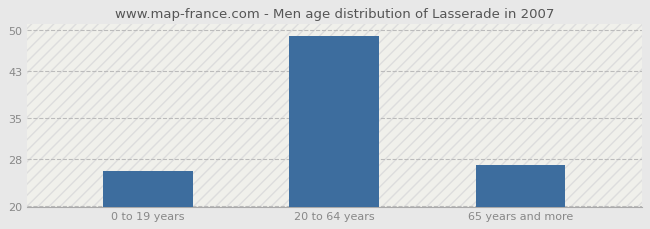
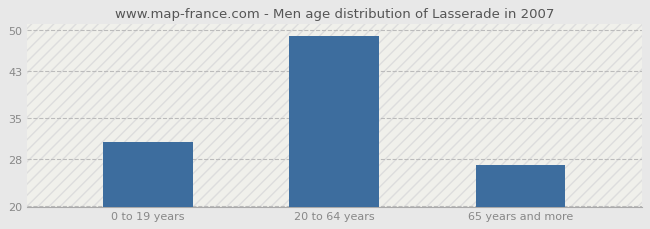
0 to 19 years: 26 -> 31
